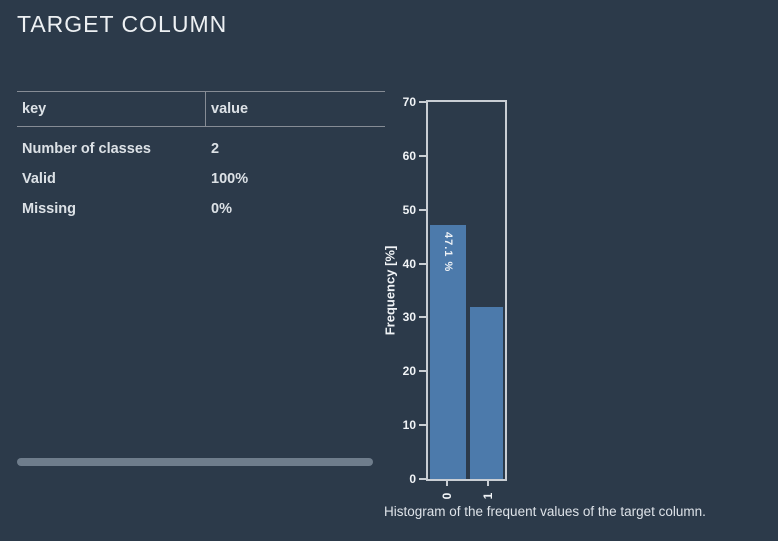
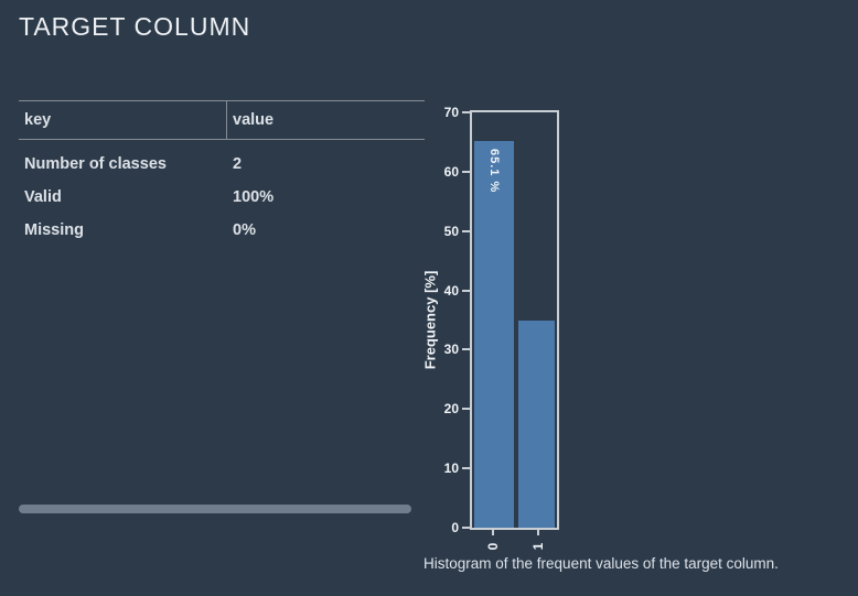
0: 47.1 -> 65.1
1: 32 -> 35
